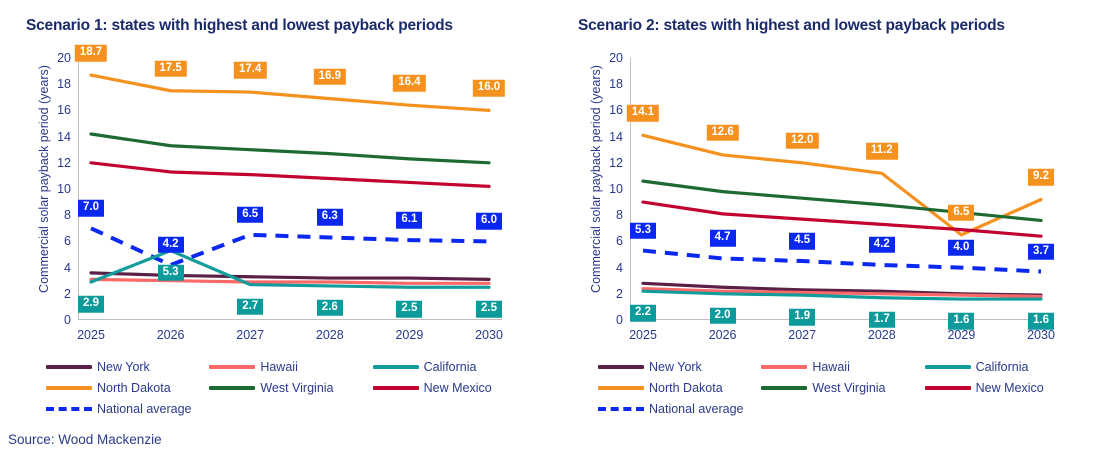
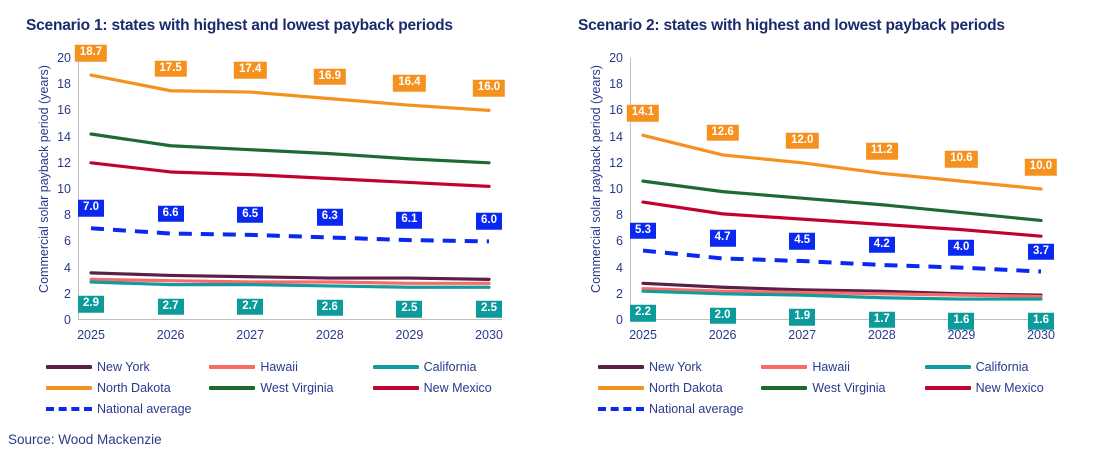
Scenario 1: states with highest and lowest payback periods/National average/2026: 4.2 -> 6.6
Scenario 1: states with highest and lowest payback periods/California/2026: 5.3 -> 2.7
Scenario 2: states with highest and lowest payback periods/North Dakota/2029: 6.5 -> 10.6
Scenario 2: states with highest and lowest payback periods/North Dakota/2030: 9.2 -> 10.0
